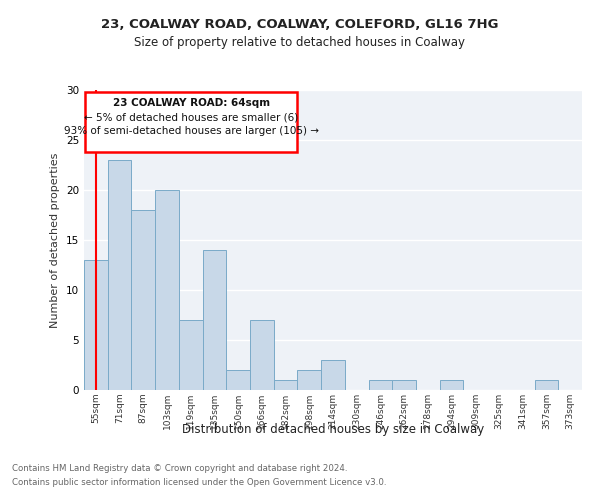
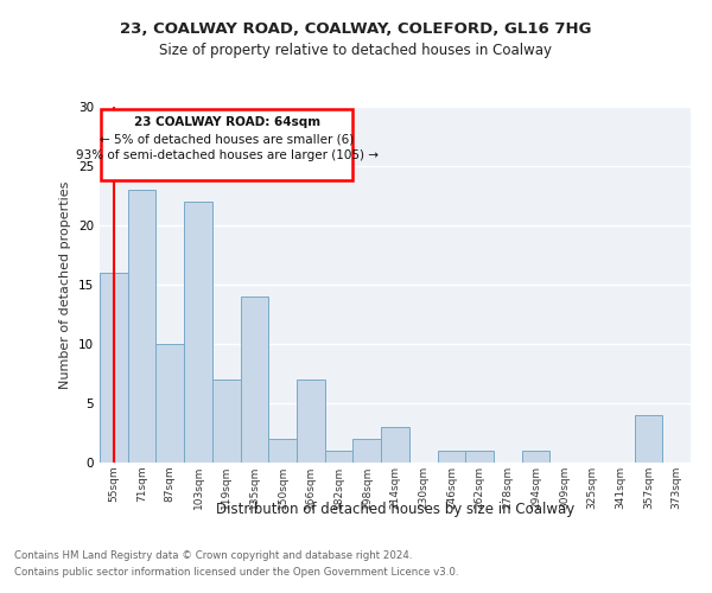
55sqm: 13 -> 16
87sqm: 18 -> 10
103sqm: 20 -> 22
357sqm: 1 -> 4
